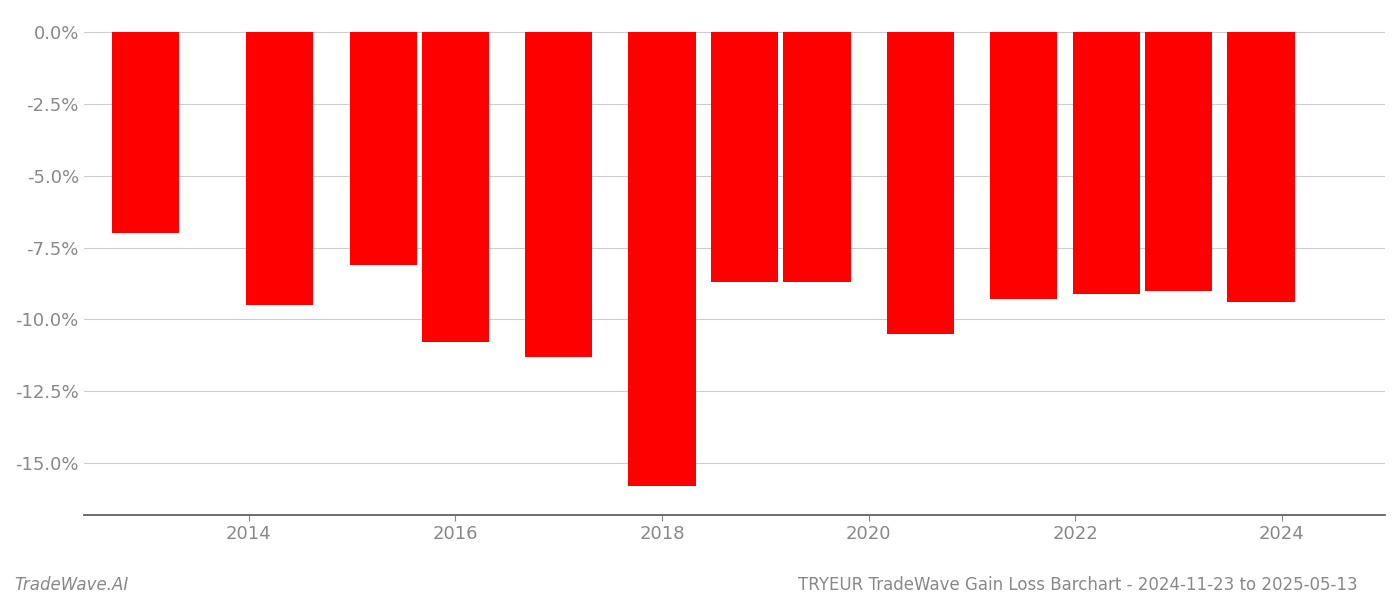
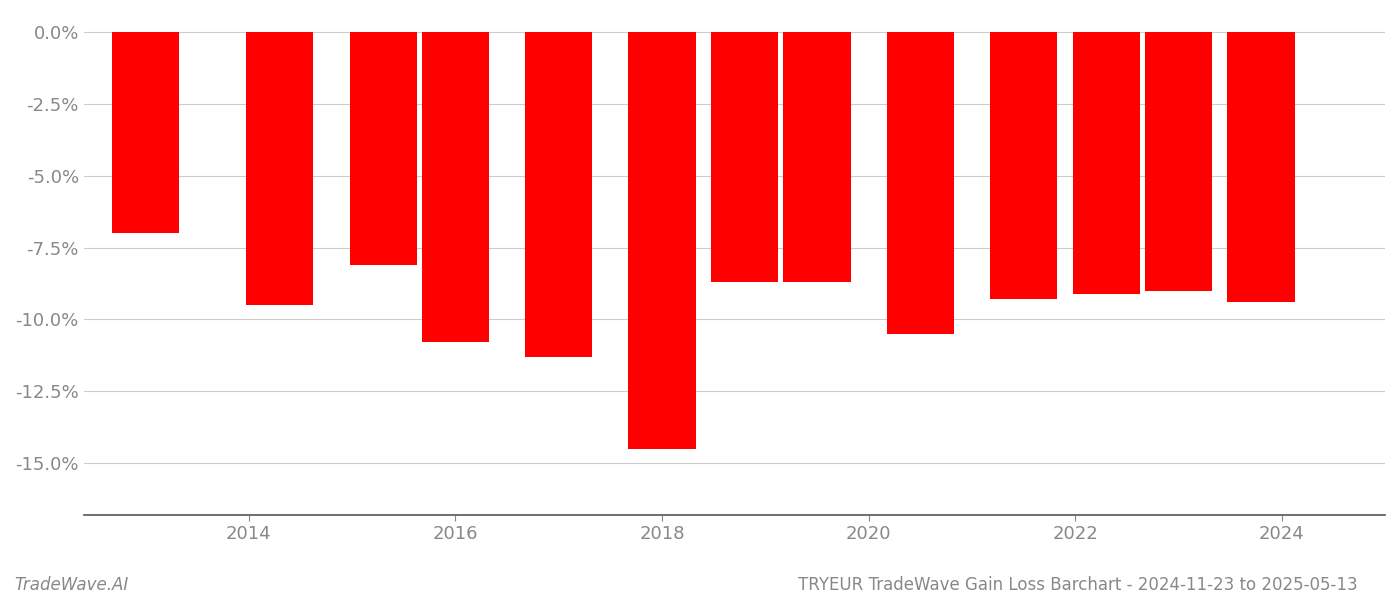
2018: -15.8% -> -14.5%
